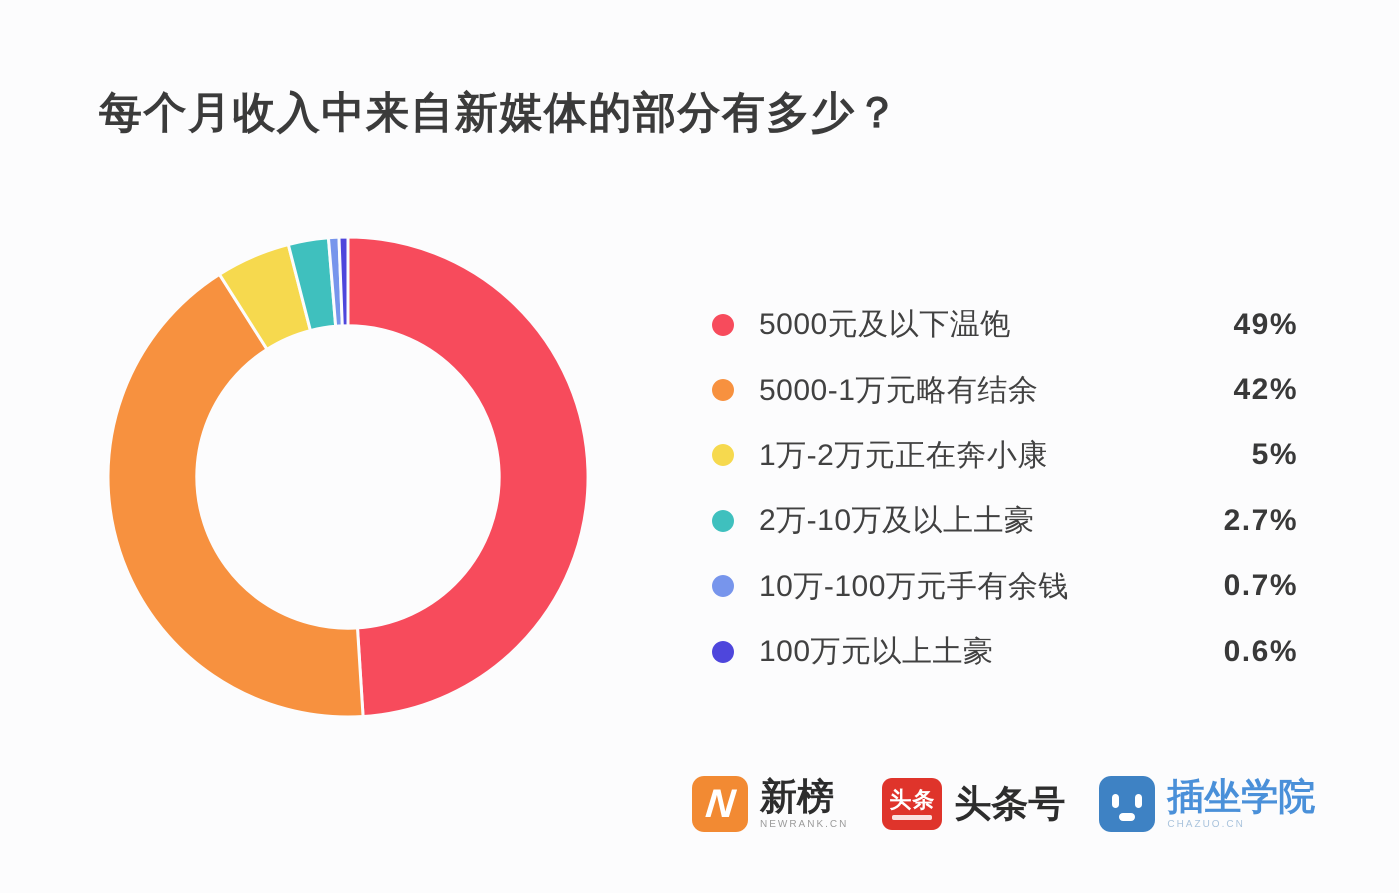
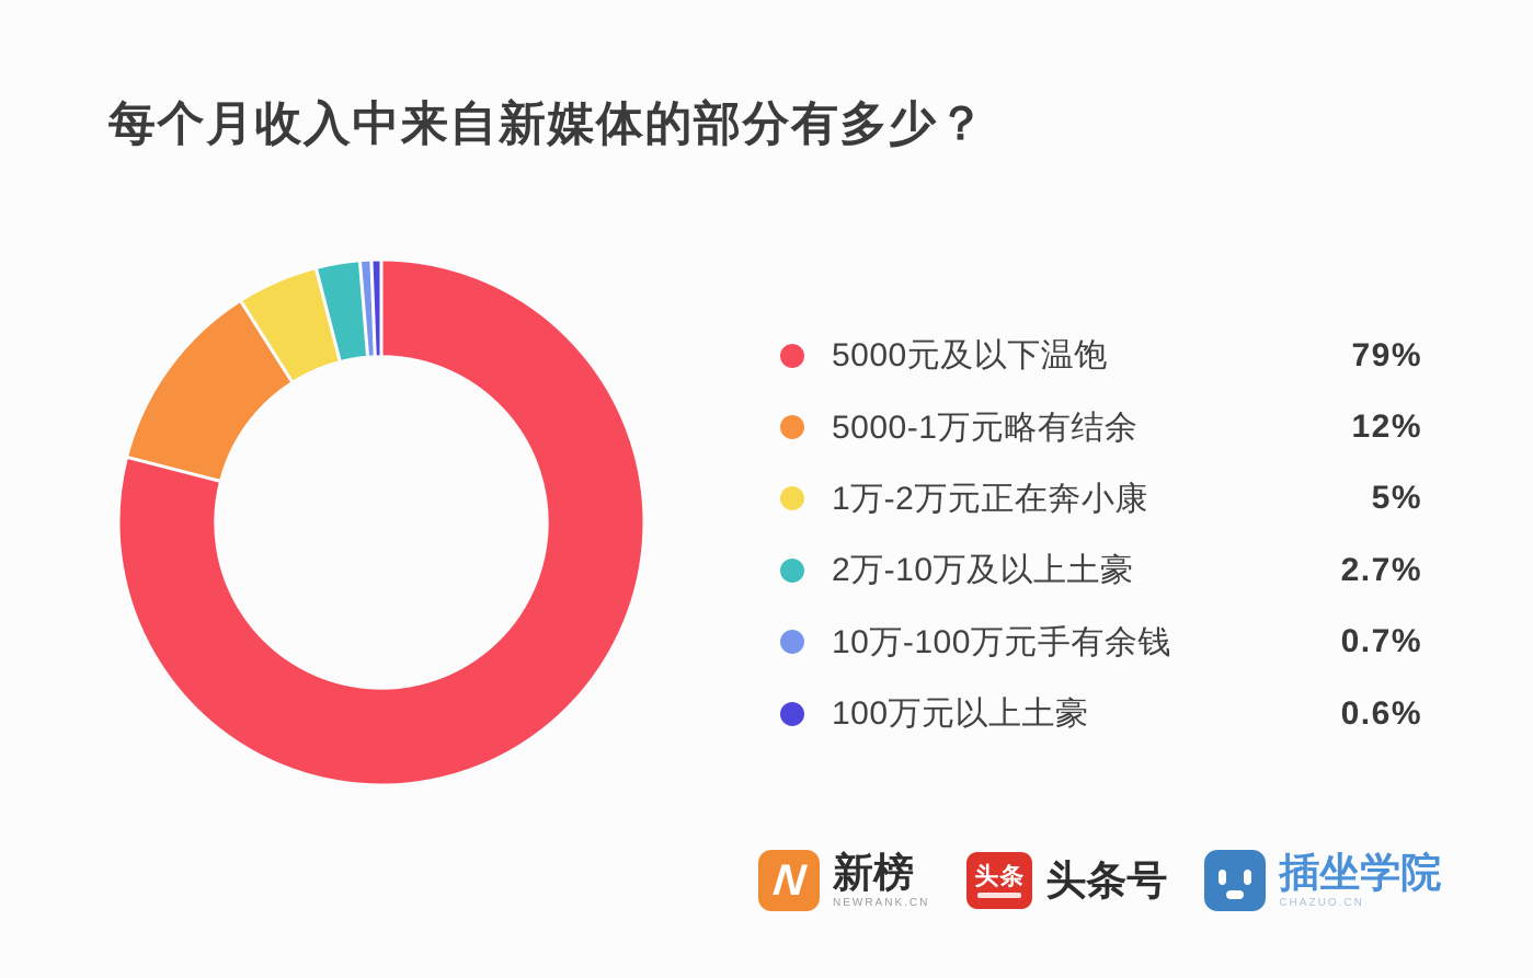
5000元及以下温饱: 49% -> 79%
5000-1万元略有结余: 42% -> 12%
